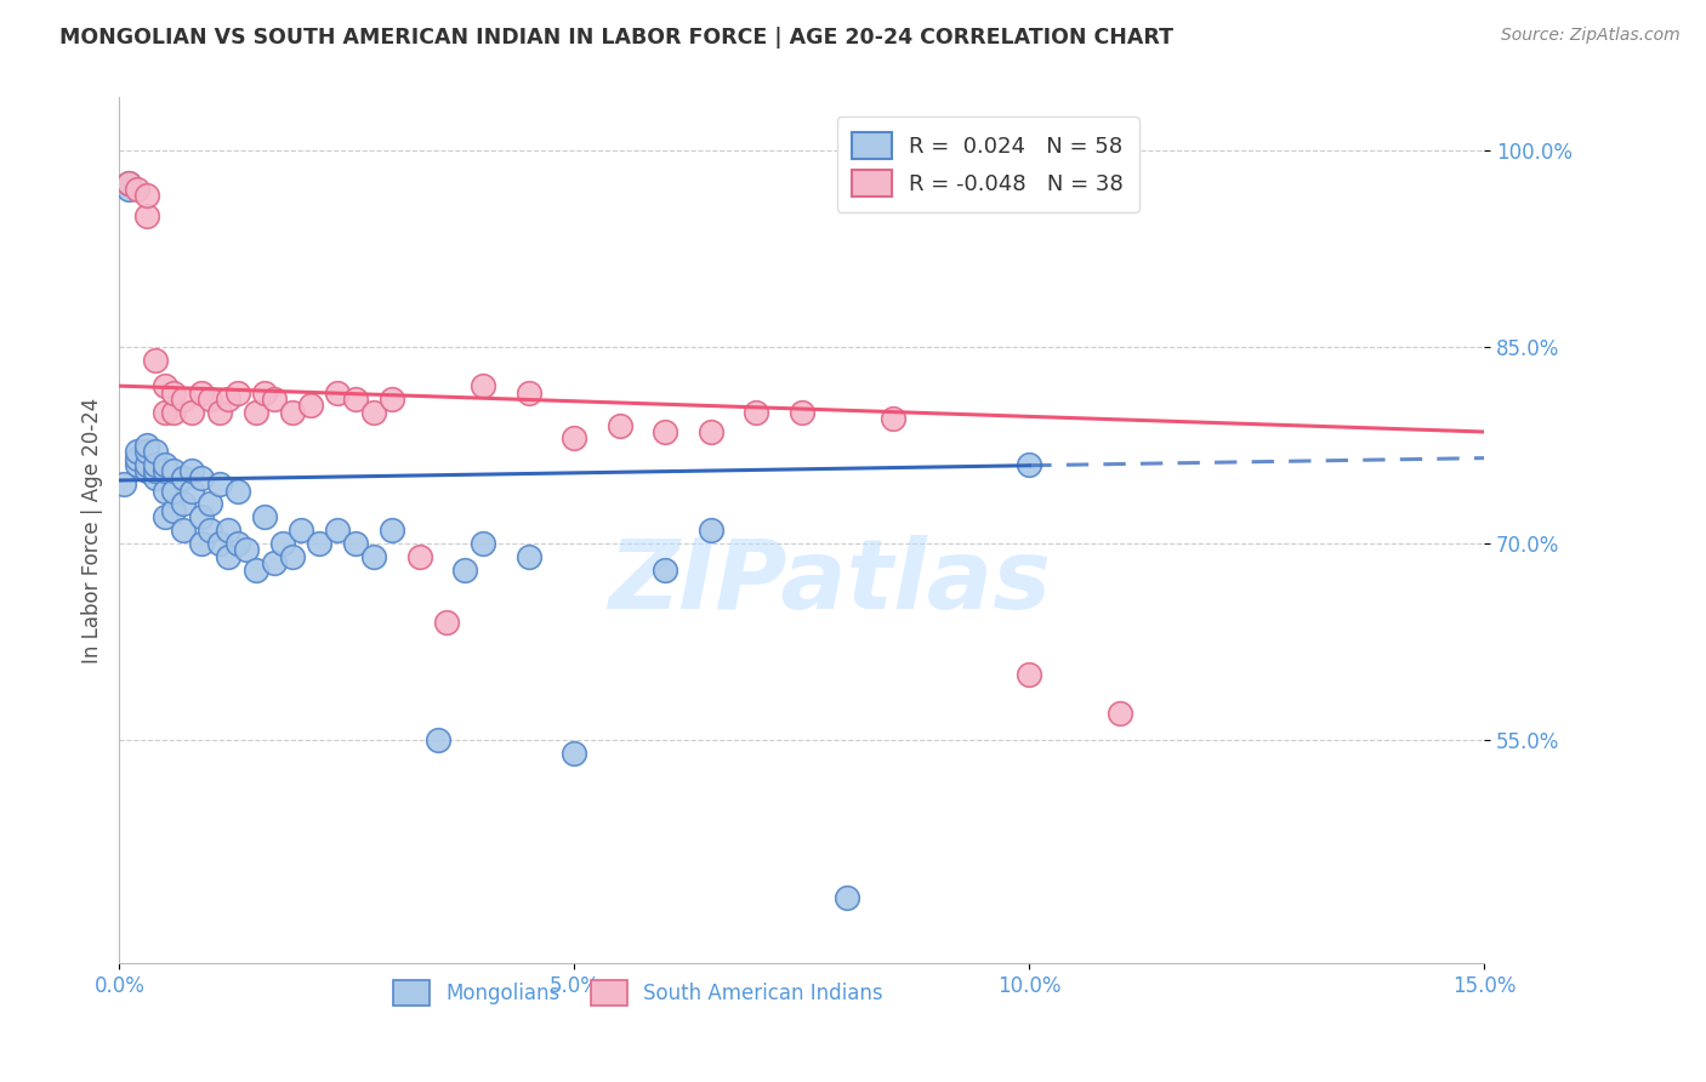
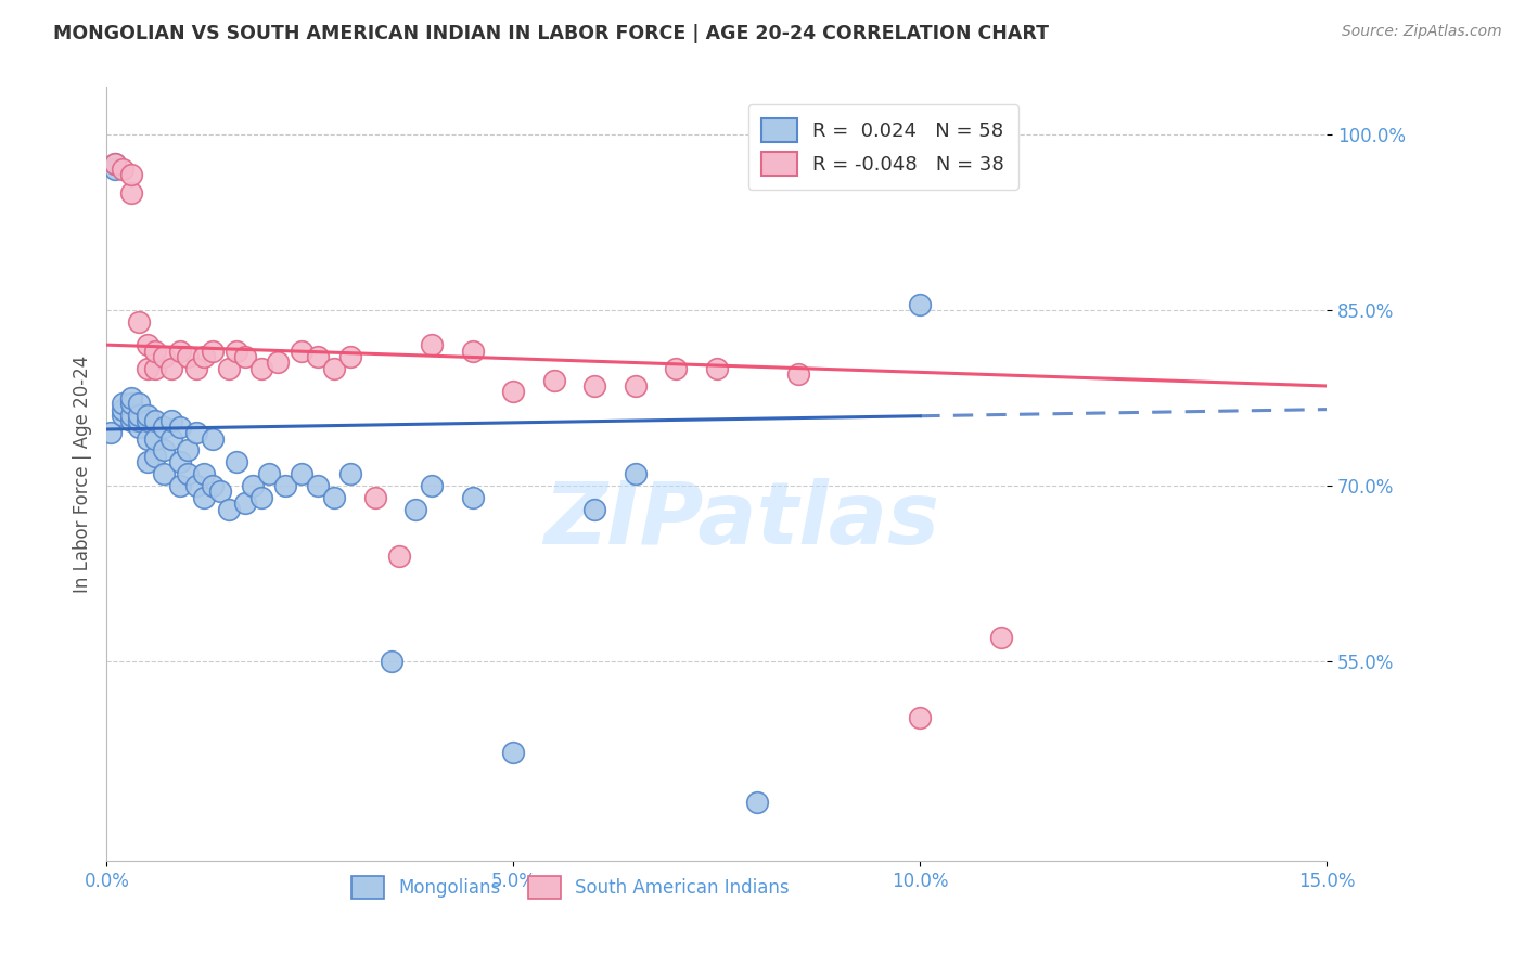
Mongolians/5.0%: 54.0% -> 47.2%
Mongolians/10.0%: 76.0% -> 85.4%
South American Indians/10.0%: 60.0% -> 50.2%
